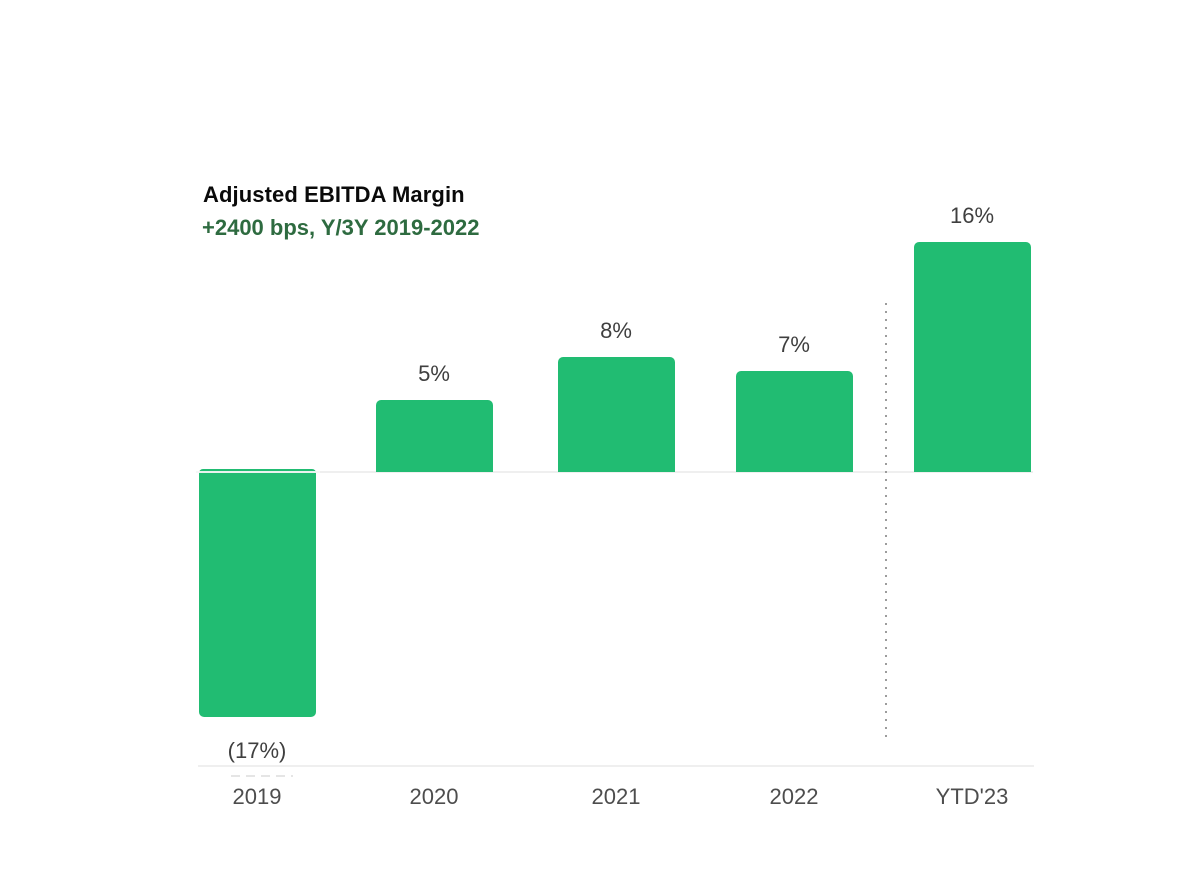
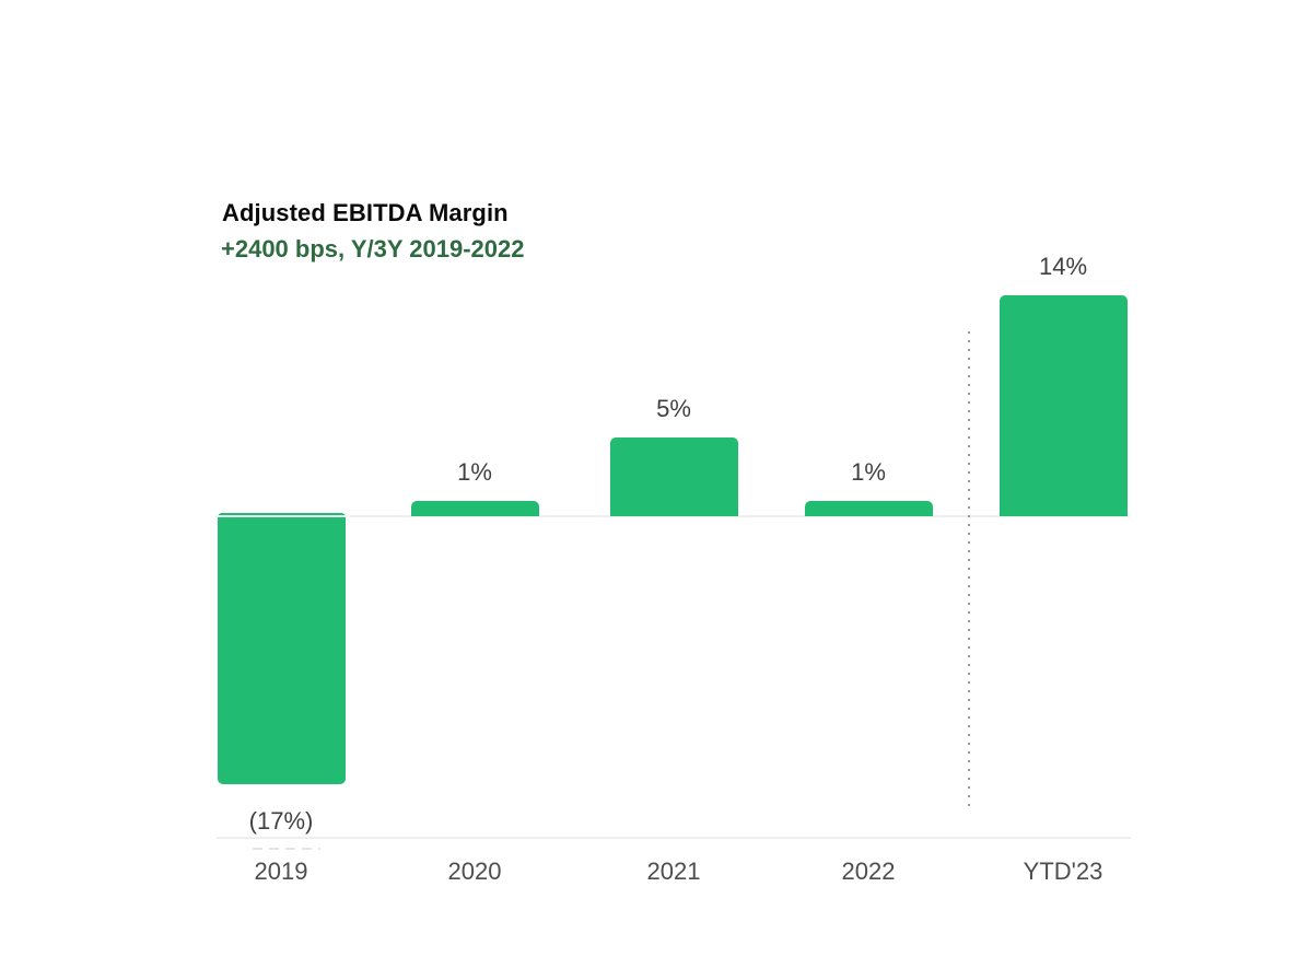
2020: 5% -> 1%
2021: 8% -> 5%
2022: 7% -> 1%
YTD'23: 16% -> 14%
